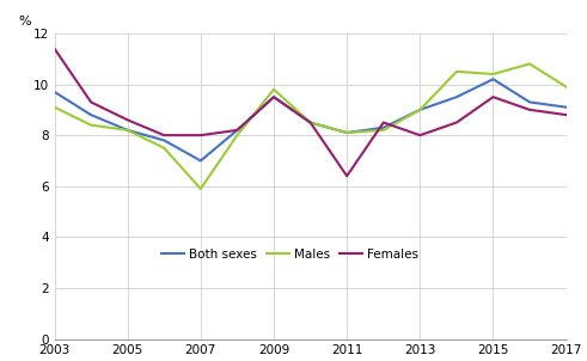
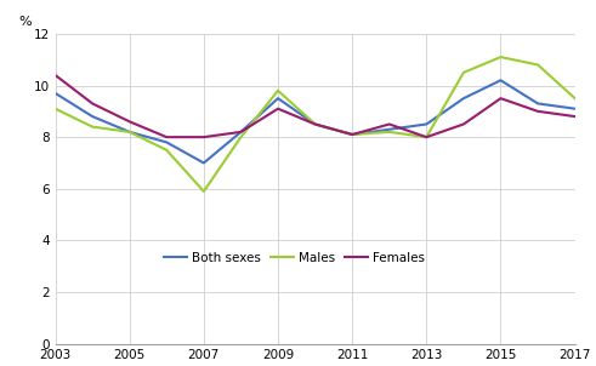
Females/2003: 11.4 -> 10.4
Females/2009: 9.5 -> 9.1
Females/2011: 6.4 -> 8.1
Both sexes/2013: 9.0 -> 8.5
Males/2013: 9.0 -> 8.0
Males/2015: 10.4 -> 11.1
Males/2017: 9.9 -> 9.5
